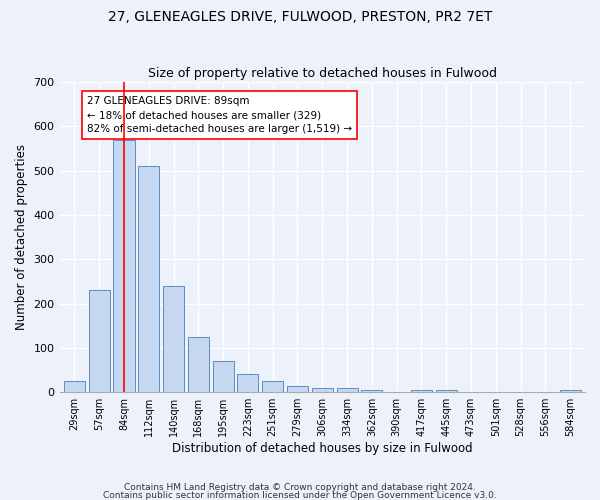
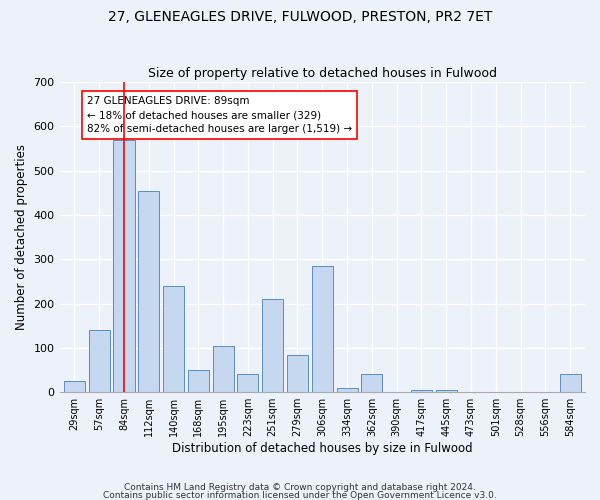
57sqm: 230 -> 140
112sqm: 510 -> 455
168sqm: 125 -> 50
195sqm: 70 -> 105
251sqm: 25 -> 210
279sqm: 15 -> 85
306sqm: 10 -> 285
362sqm: 5 -> 40
584sqm: 5 -> 40
